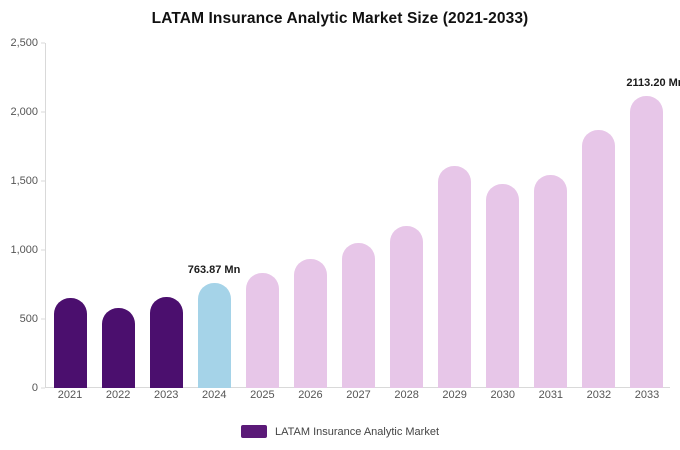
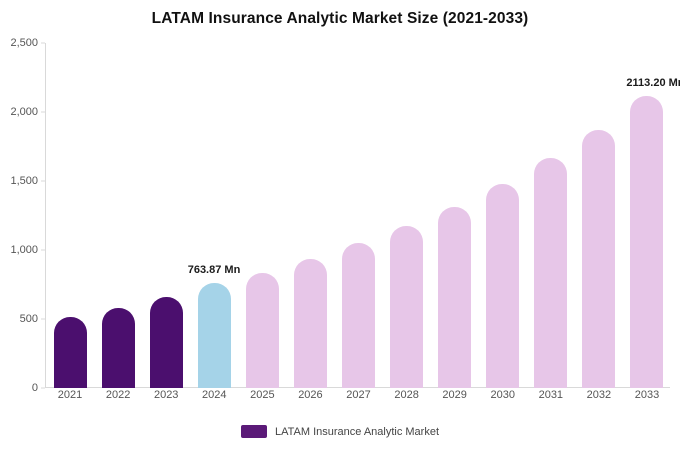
2021: 650 -> 520
2029: 1610 -> 1310
2031: 1540 -> 1660
